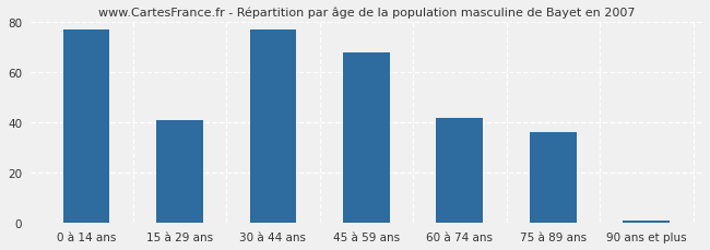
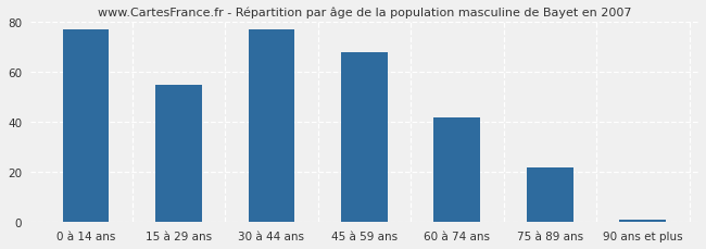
15 à 29 ans: 41 -> 55
75 à 89 ans: 36 -> 22
